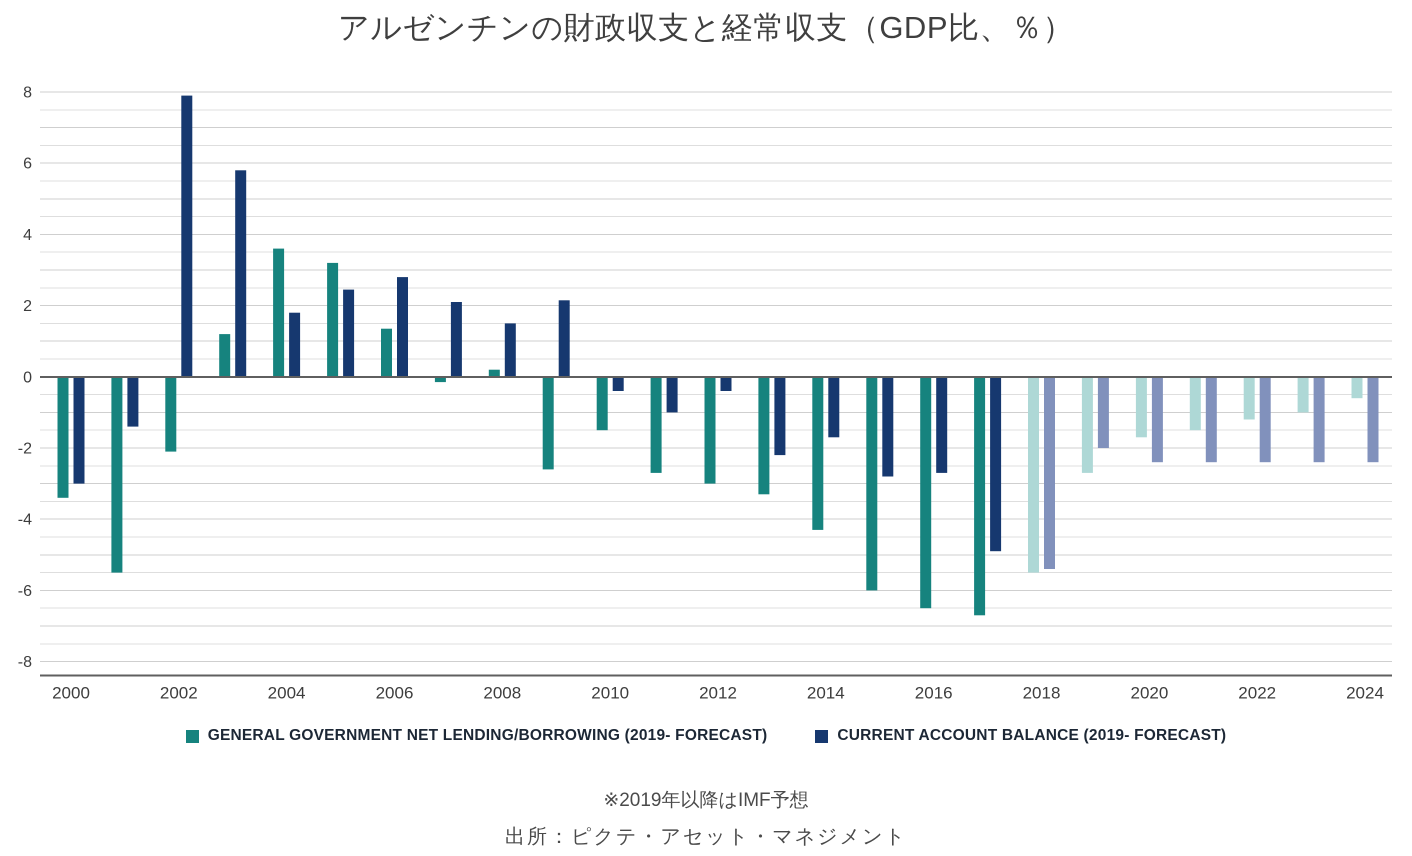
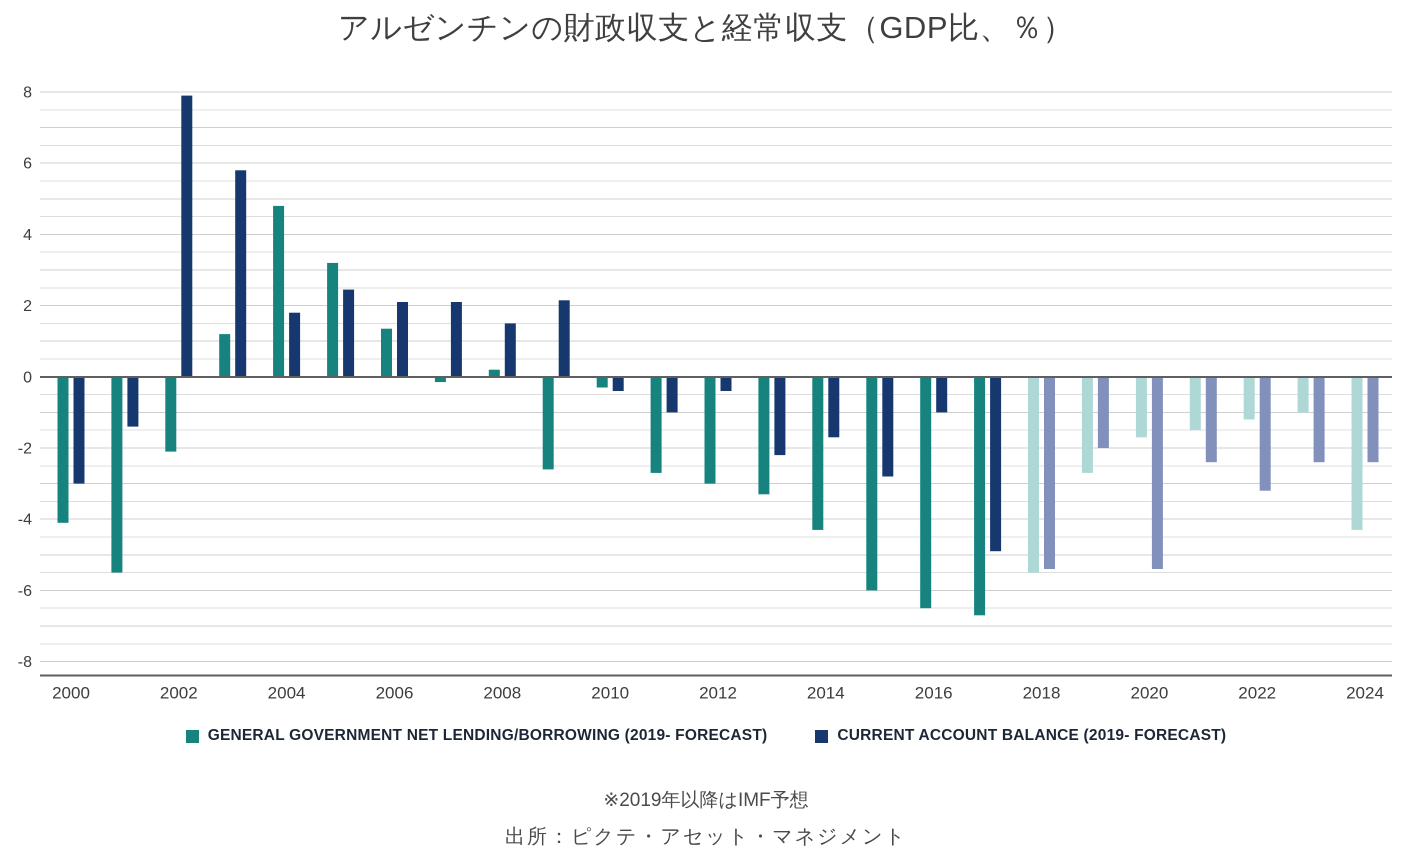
GENERAL GOVERNMENT NET LENDING/BORROWING (2019- FORECAST)/2000: -3.4 -> -4.1
GENERAL GOVERNMENT NET LENDING/BORROWING (2019- FORECAST)/2004: 3.6 -> 4.8
CURRENT ACCOUNT BALANCE (2019- FORECAST)/2006: 2.8 -> 2.1
GENERAL GOVERNMENT NET LENDING/BORROWING (2019- FORECAST)/2010: -1.5 -> -0.3
CURRENT ACCOUNT BALANCE (2019- FORECAST)/2016: -2.7 -> -1.0
CURRENT ACCOUNT BALANCE (2019- FORECAST)/2020: -2.4 -> -5.4
CURRENT ACCOUNT BALANCE (2019- FORECAST)/2022: -2.4 -> -3.2
GENERAL GOVERNMENT NET LENDING/BORROWING (2019- FORECAST)/2024: -0.6 -> -4.3
